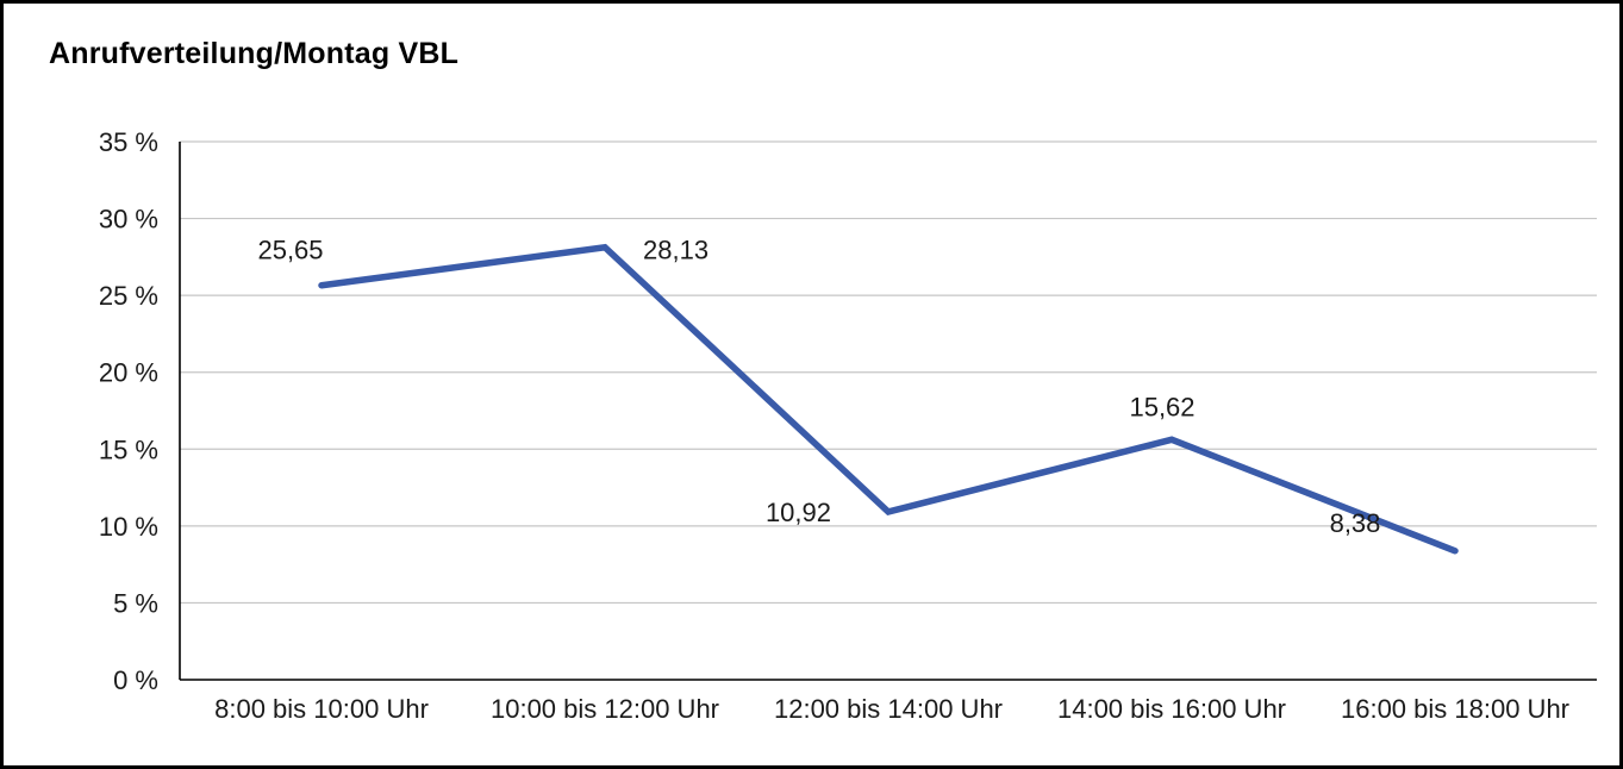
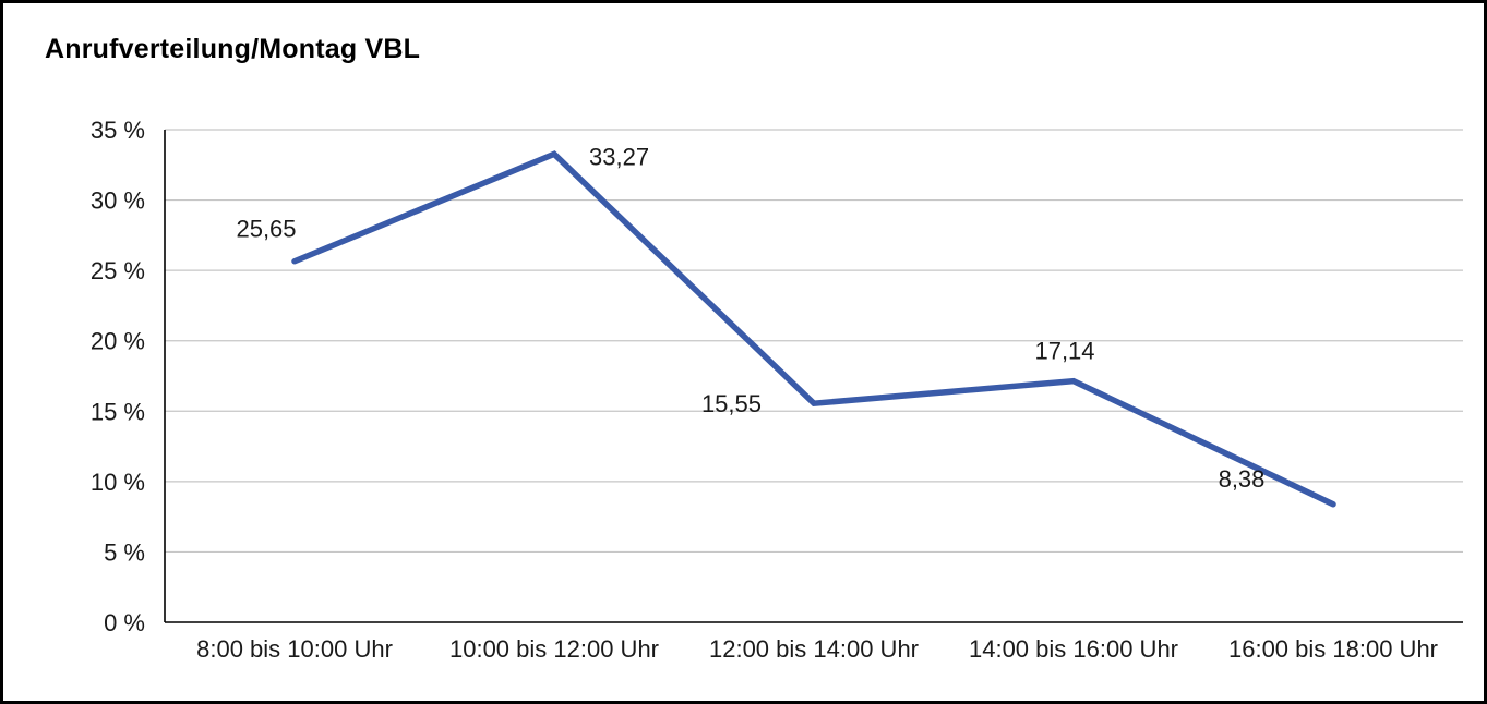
10:00 bis 12:00 Uhr: 28,13 -> 33,27
12:00 bis 14:00 Uhr: 10,92 -> 15,55
14:00 bis 16:00 Uhr: 15,62 -> 17,14
